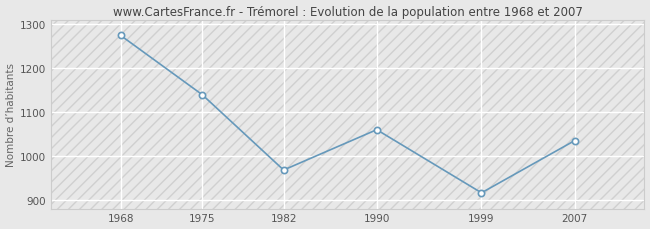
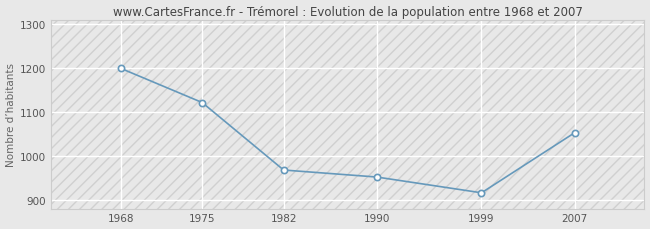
1968: 1275 -> 1200
1975: 1140 -> 1122
1990: 1060 -> 952
2007: 1035 -> 1053
